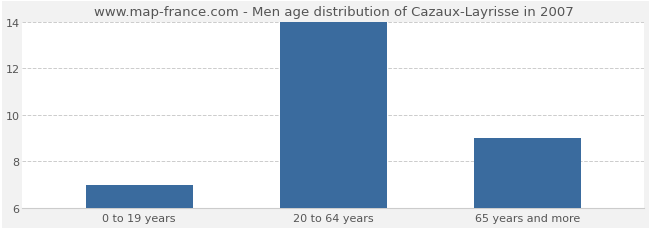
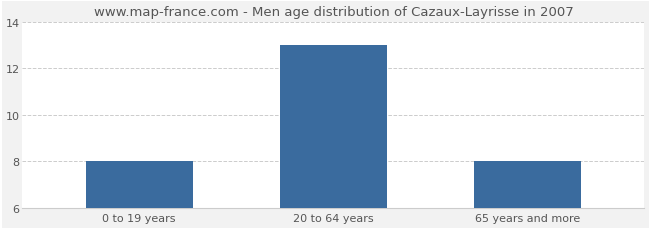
0 to 19 years: 7 -> 8
20 to 64 years: 14 -> 13
65 years and more: 9 -> 8
